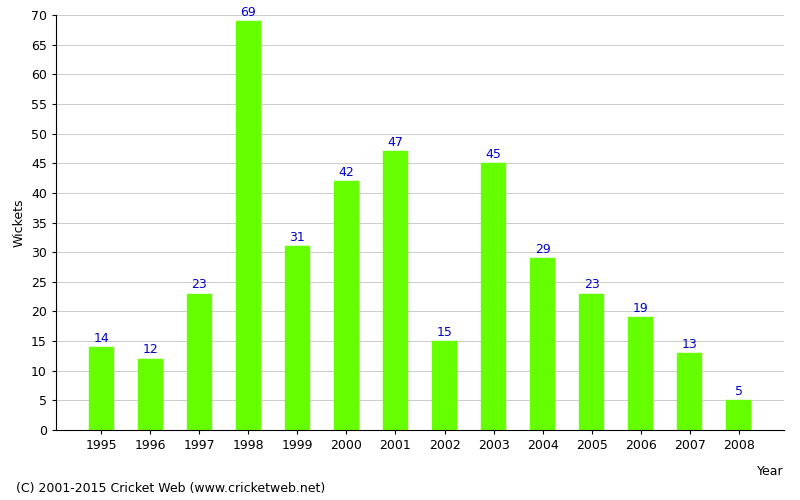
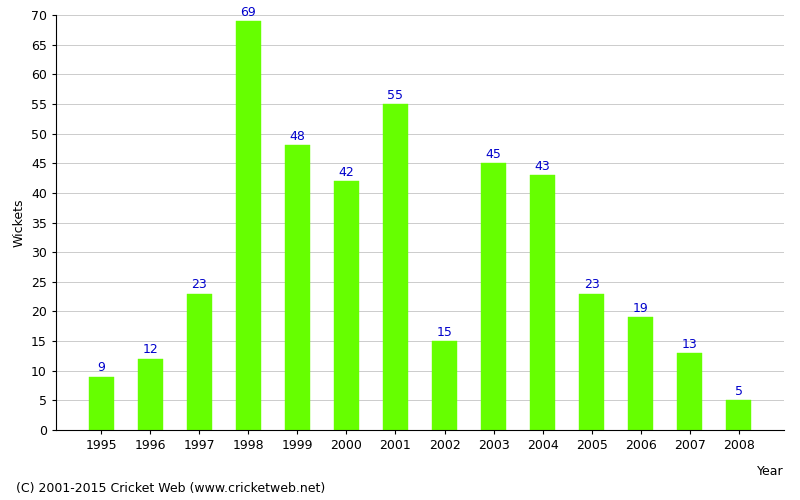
1995: 14 -> 9
1999: 31 -> 48
2001: 47 -> 55
2004: 29 -> 43
